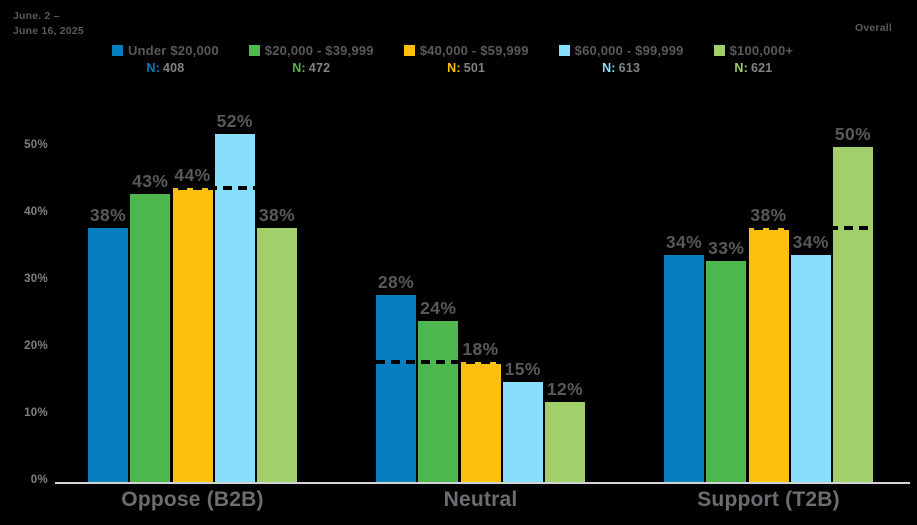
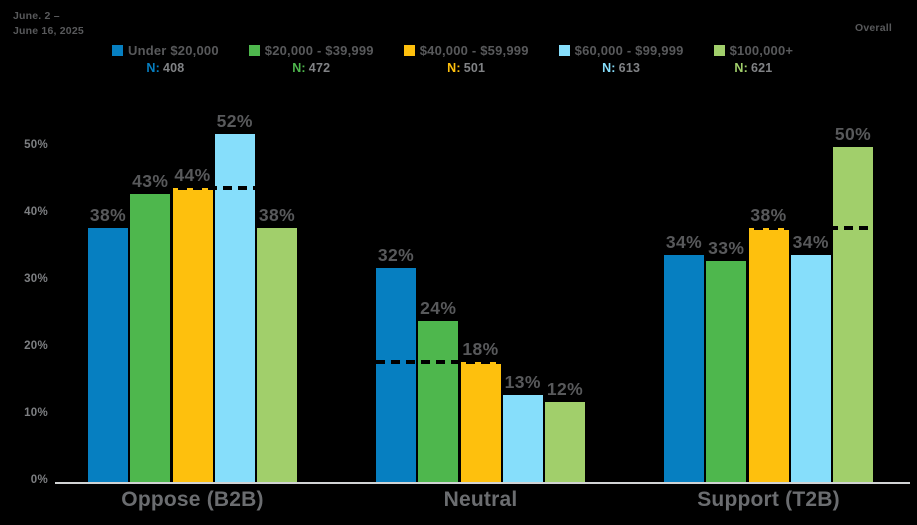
Under $20,000/Neutral: 28% -> 32%
$60,000 - $99,999/Neutral: 15% -> 13%
